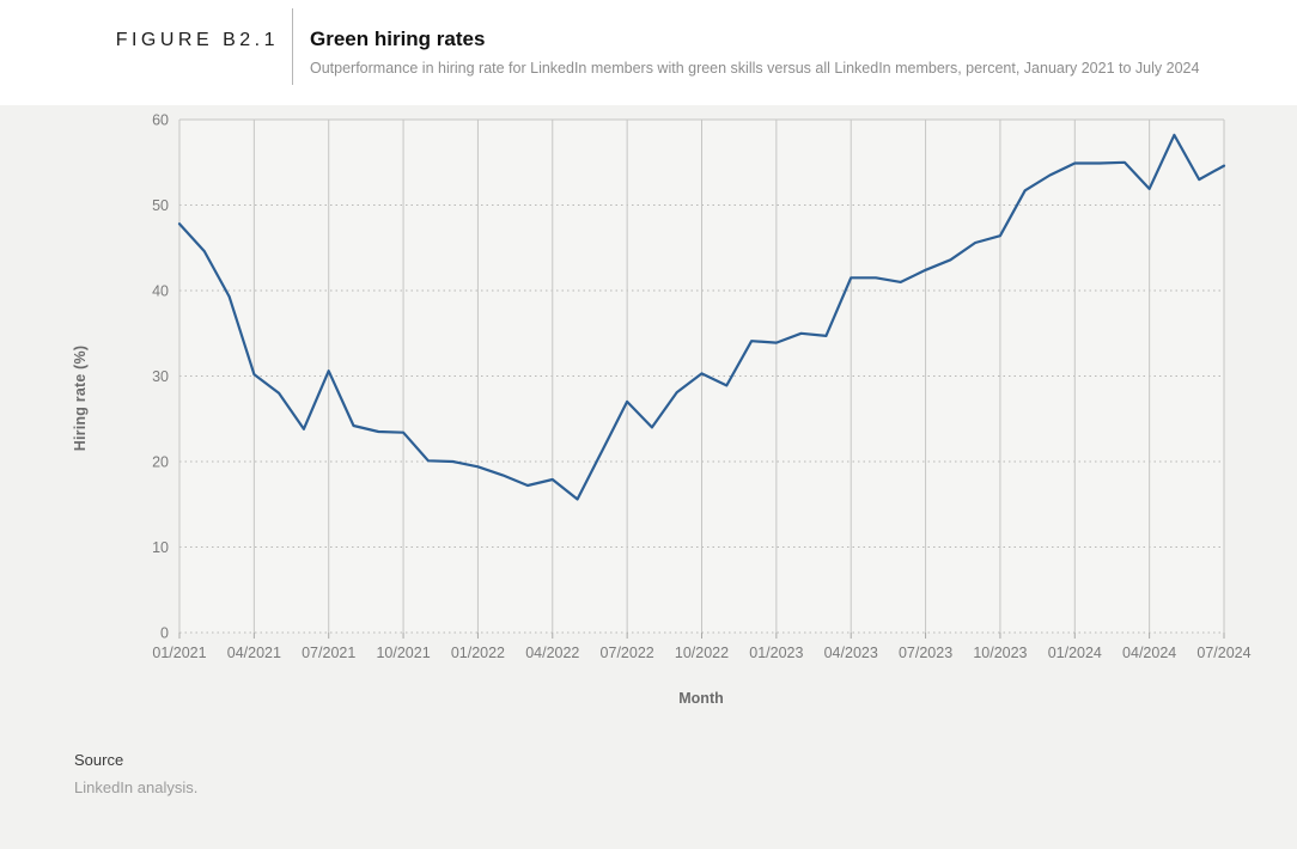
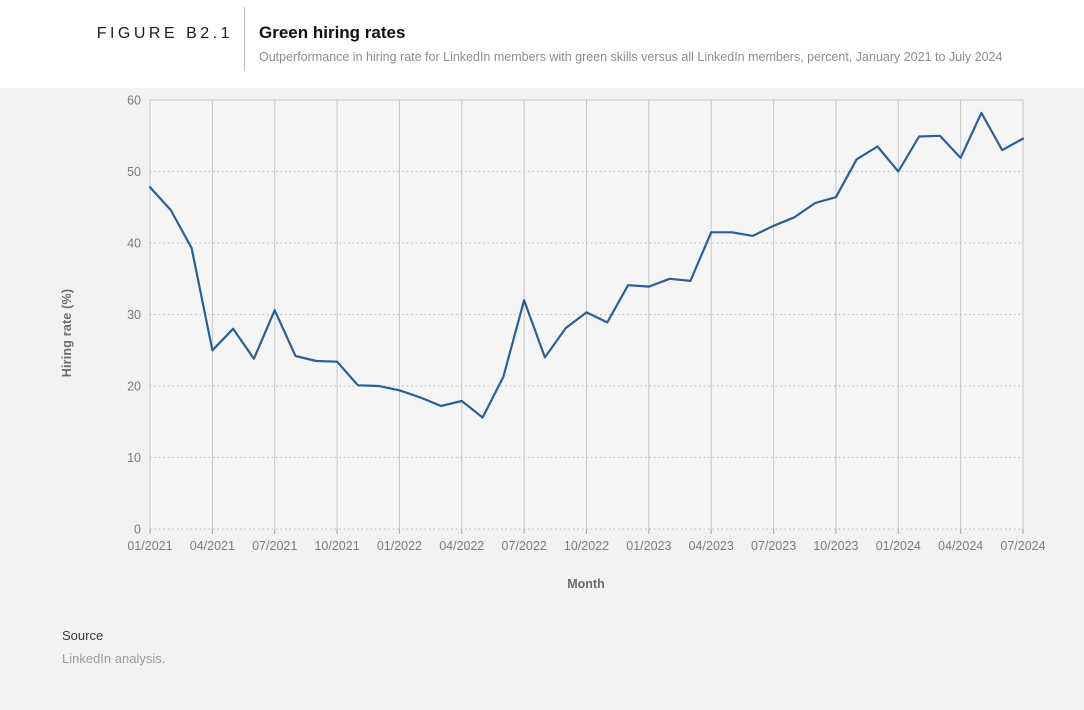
04/2021: 30 -> 25
07/2022: 27 -> 32
01/2024: 55 -> 50
